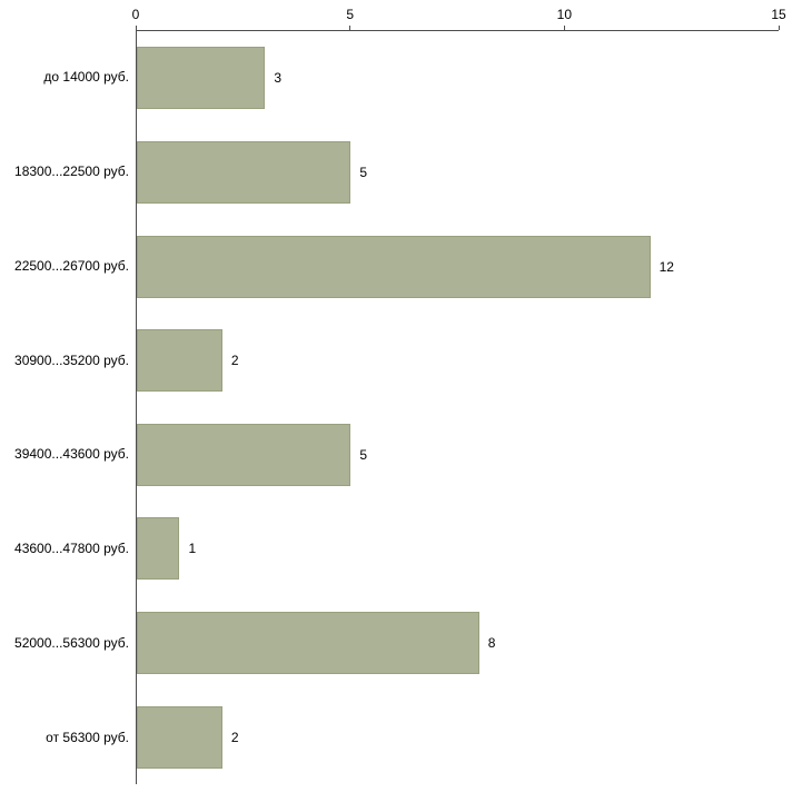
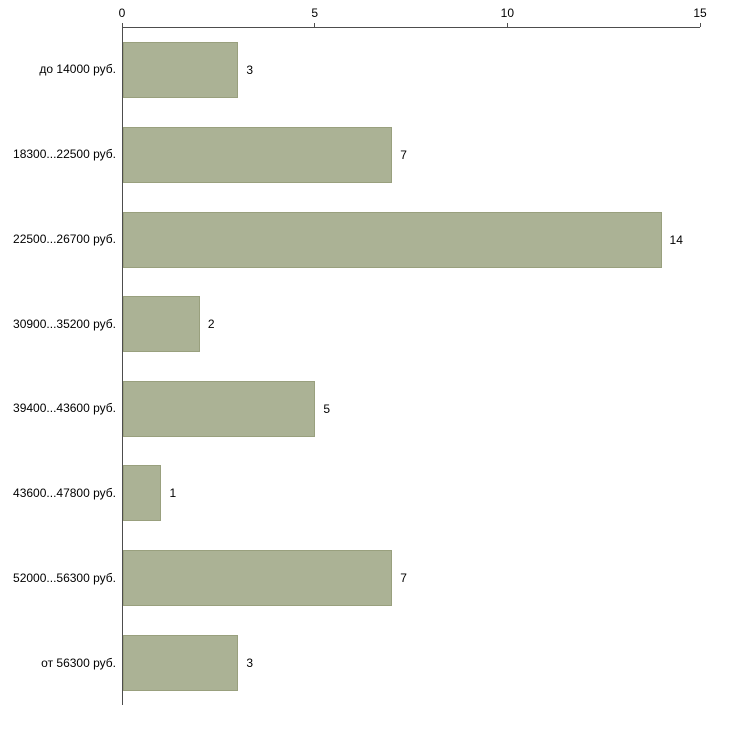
18300...22500 руб.: 5 -> 7
22500...26700 руб.: 12 -> 14
52000...56300 руб.: 8 -> 7
от 56300 руб.: 2 -> 3
